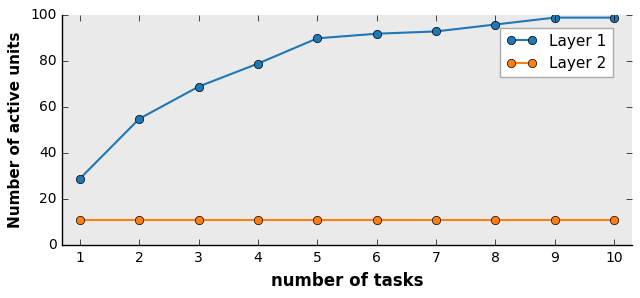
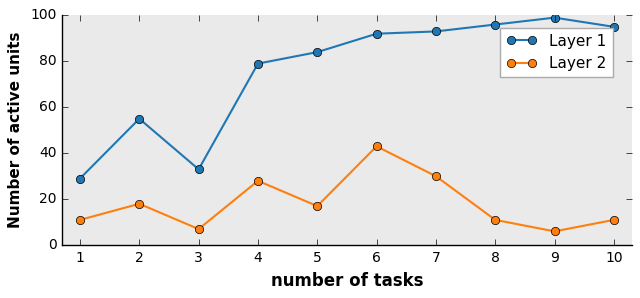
Layer 2/2: 11 -> 18
Layer 1/3: 69 -> 33
Layer 2/3: 11 -> 7
Layer 2/4: 11 -> 28
Layer 1/5: 90 -> 84
Layer 2/5: 11 -> 17
Layer 2/6: 11 -> 43
Layer 2/7: 11 -> 30
Layer 2/9: 11 -> 6
Layer 1/10: 99 -> 95
